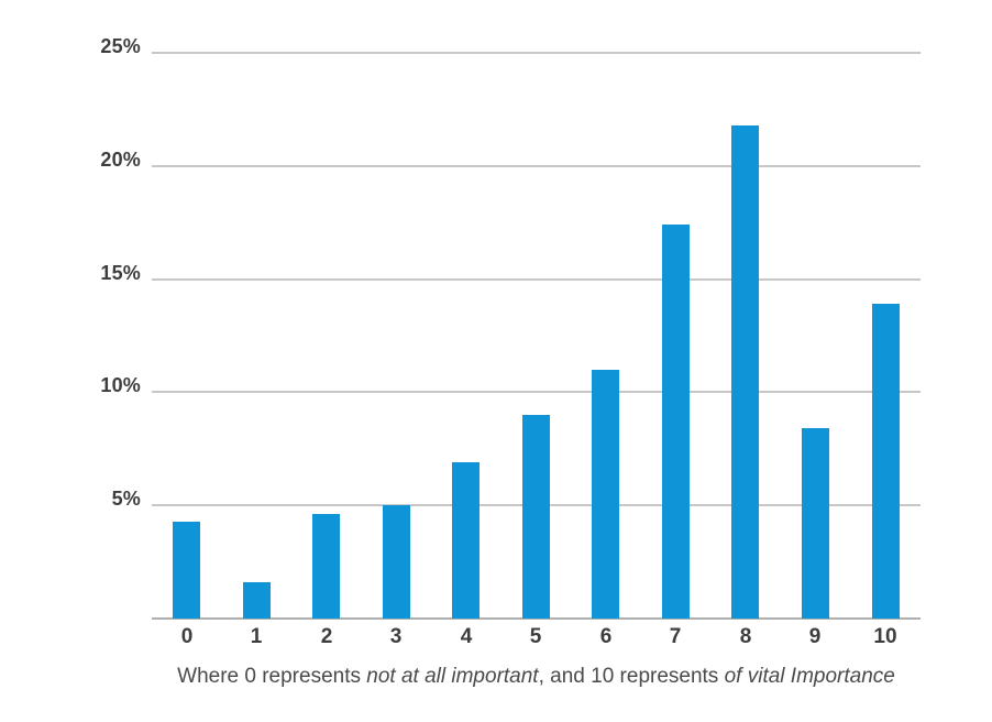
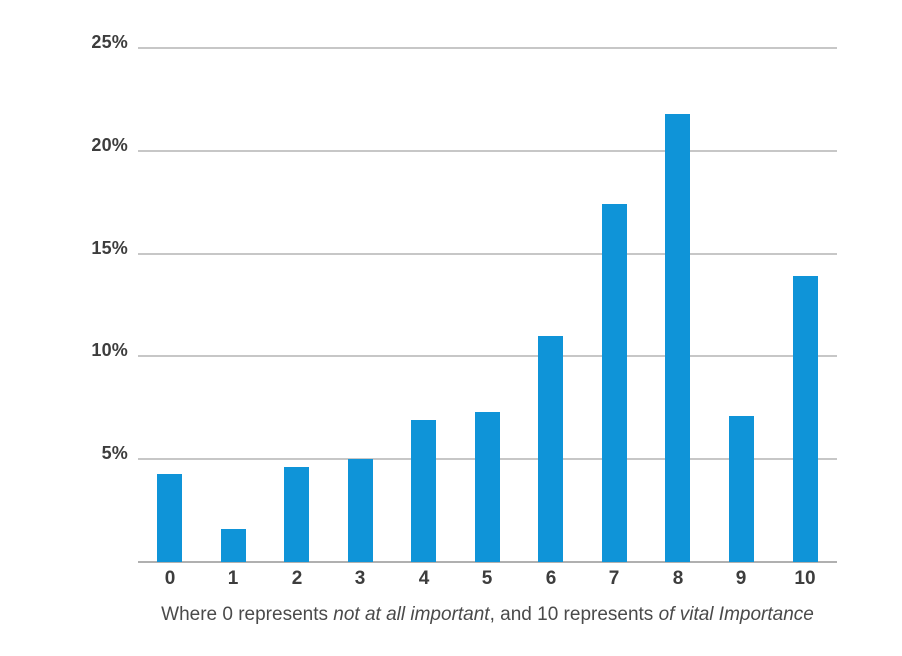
5: 9.0% -> 7.3%
9: 8.4% -> 7.1%
